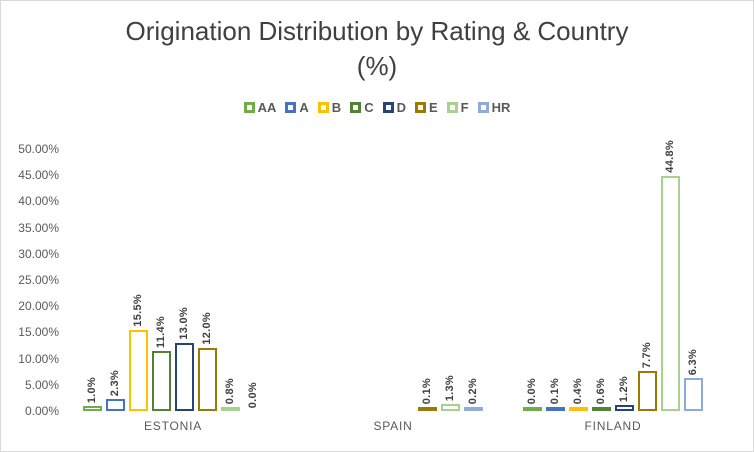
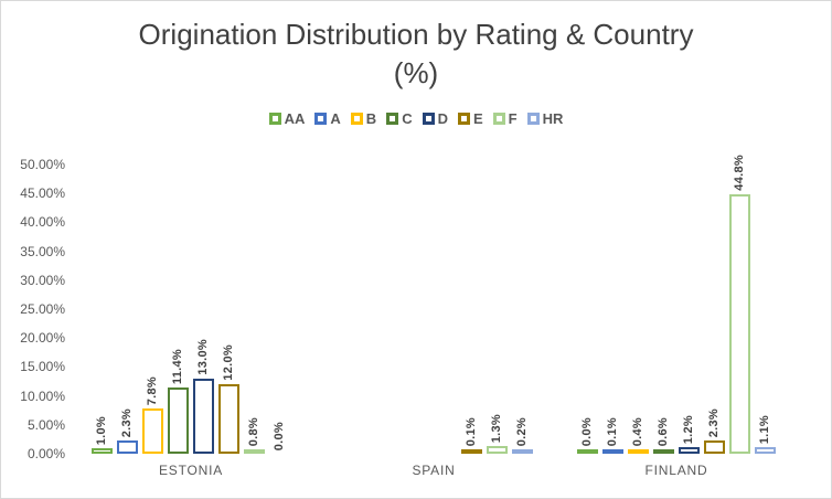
B/ESTONIA: 15.5% -> 7.8%
E/FINLAND: 7.7% -> 2.3%
HR/FINLAND: 6.3% -> 1.1%
